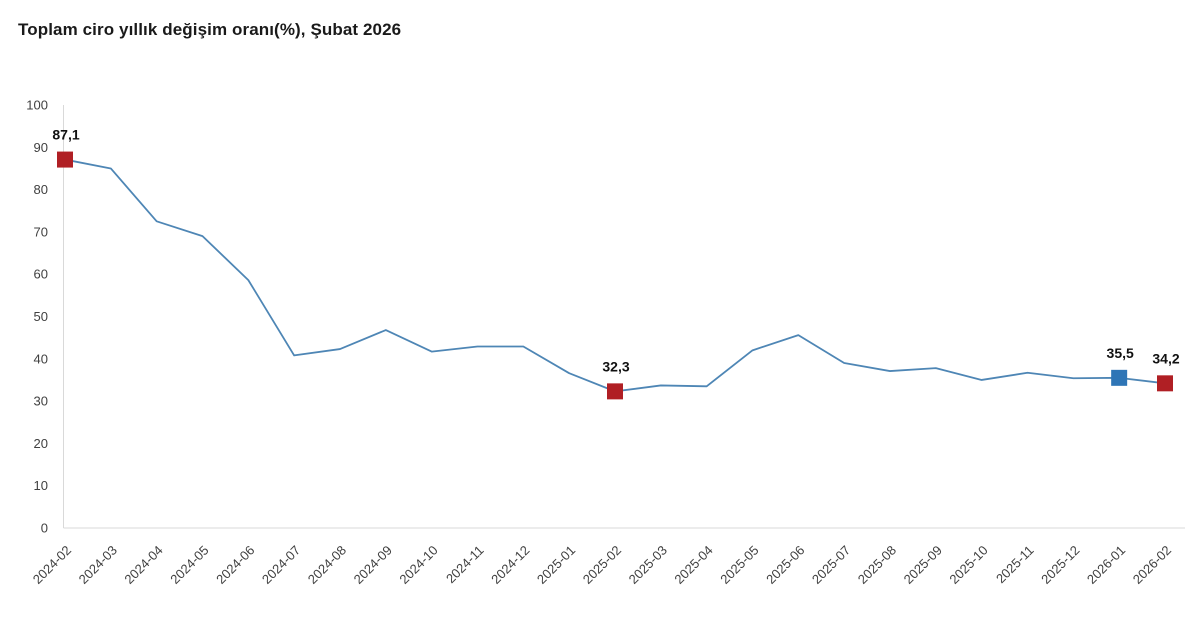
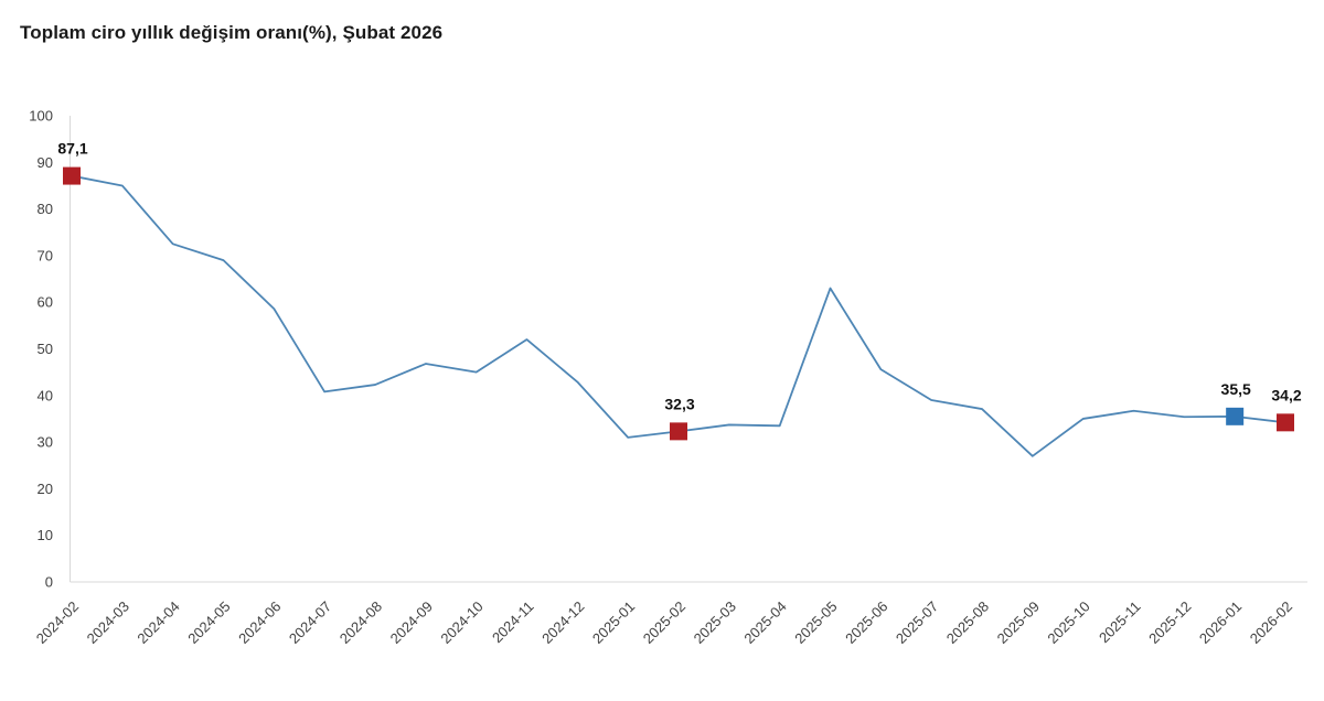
2024-10: 42 -> 45
2024-11: 43 -> 52
2025-01: 37 -> 31
2025-05: 42 -> 63
2025-09: 38 -> 27
